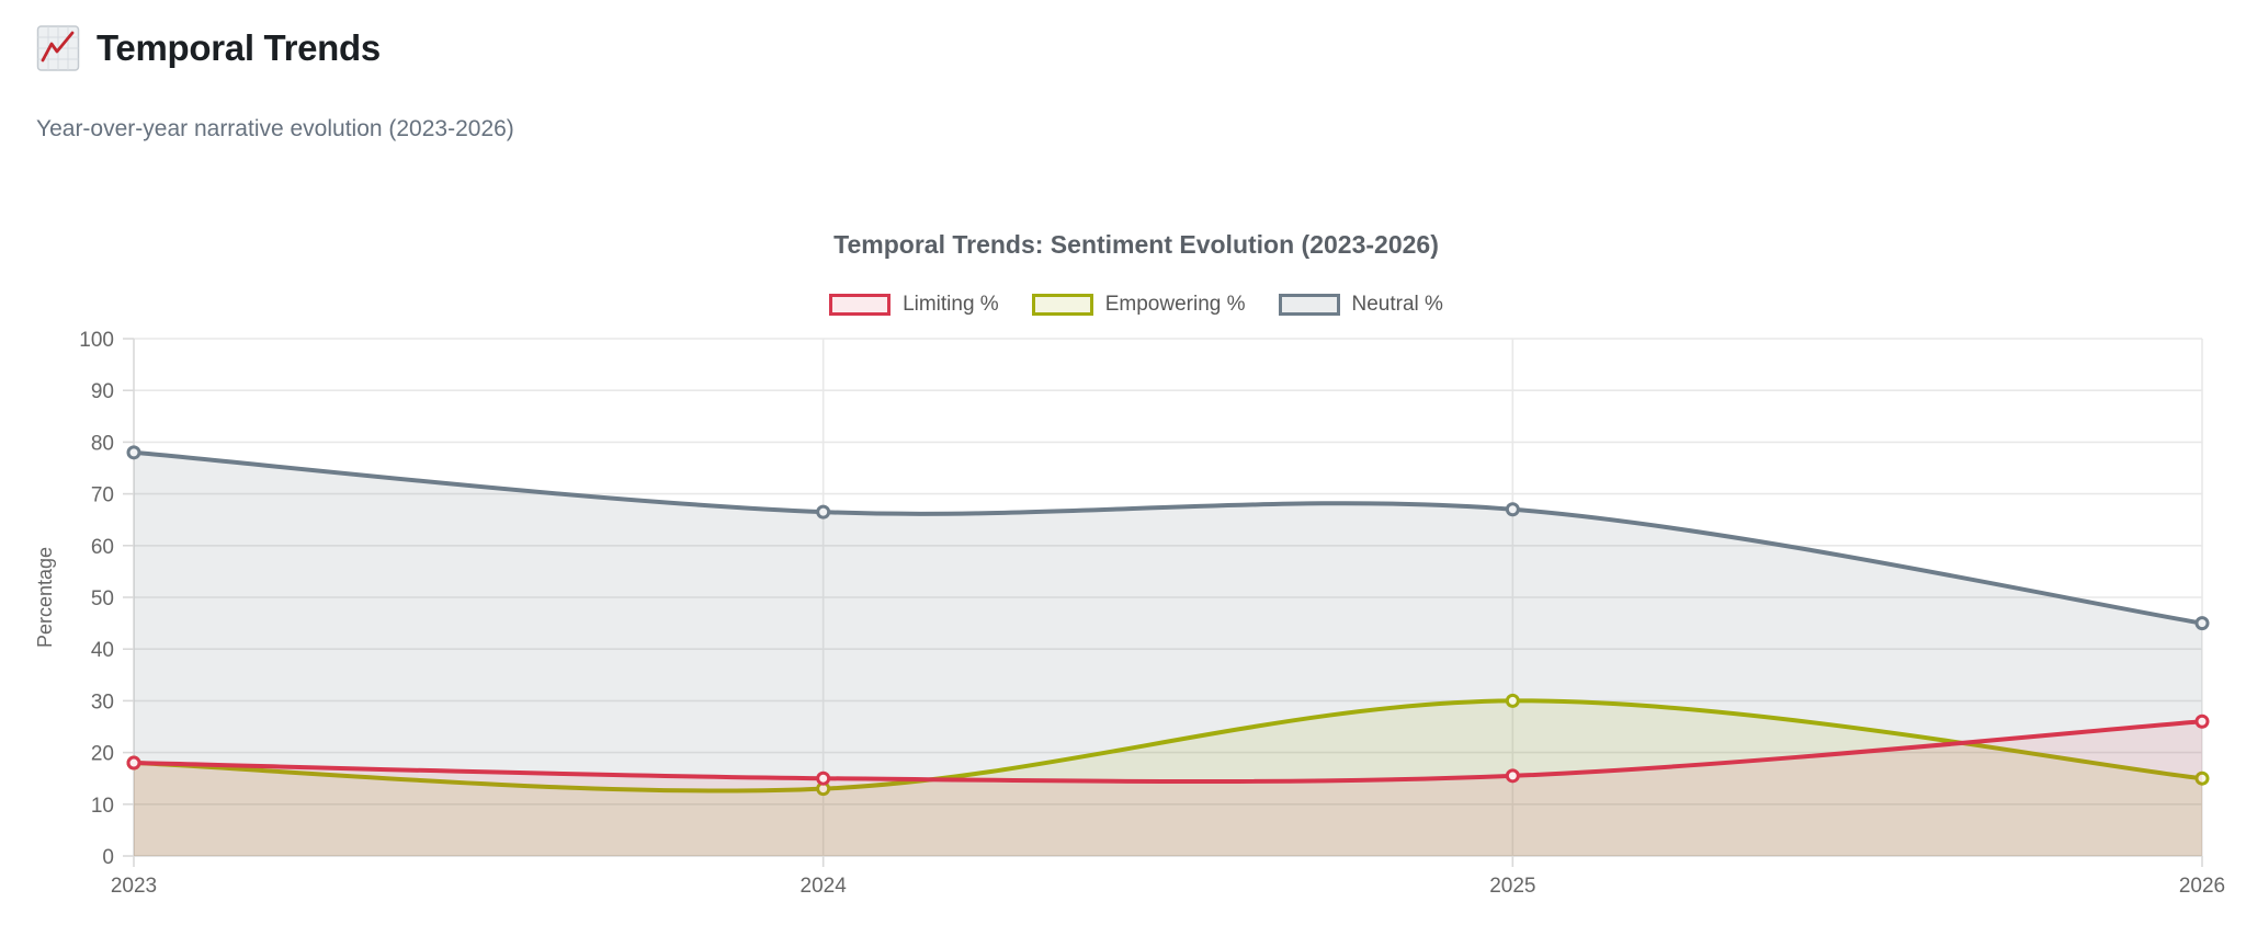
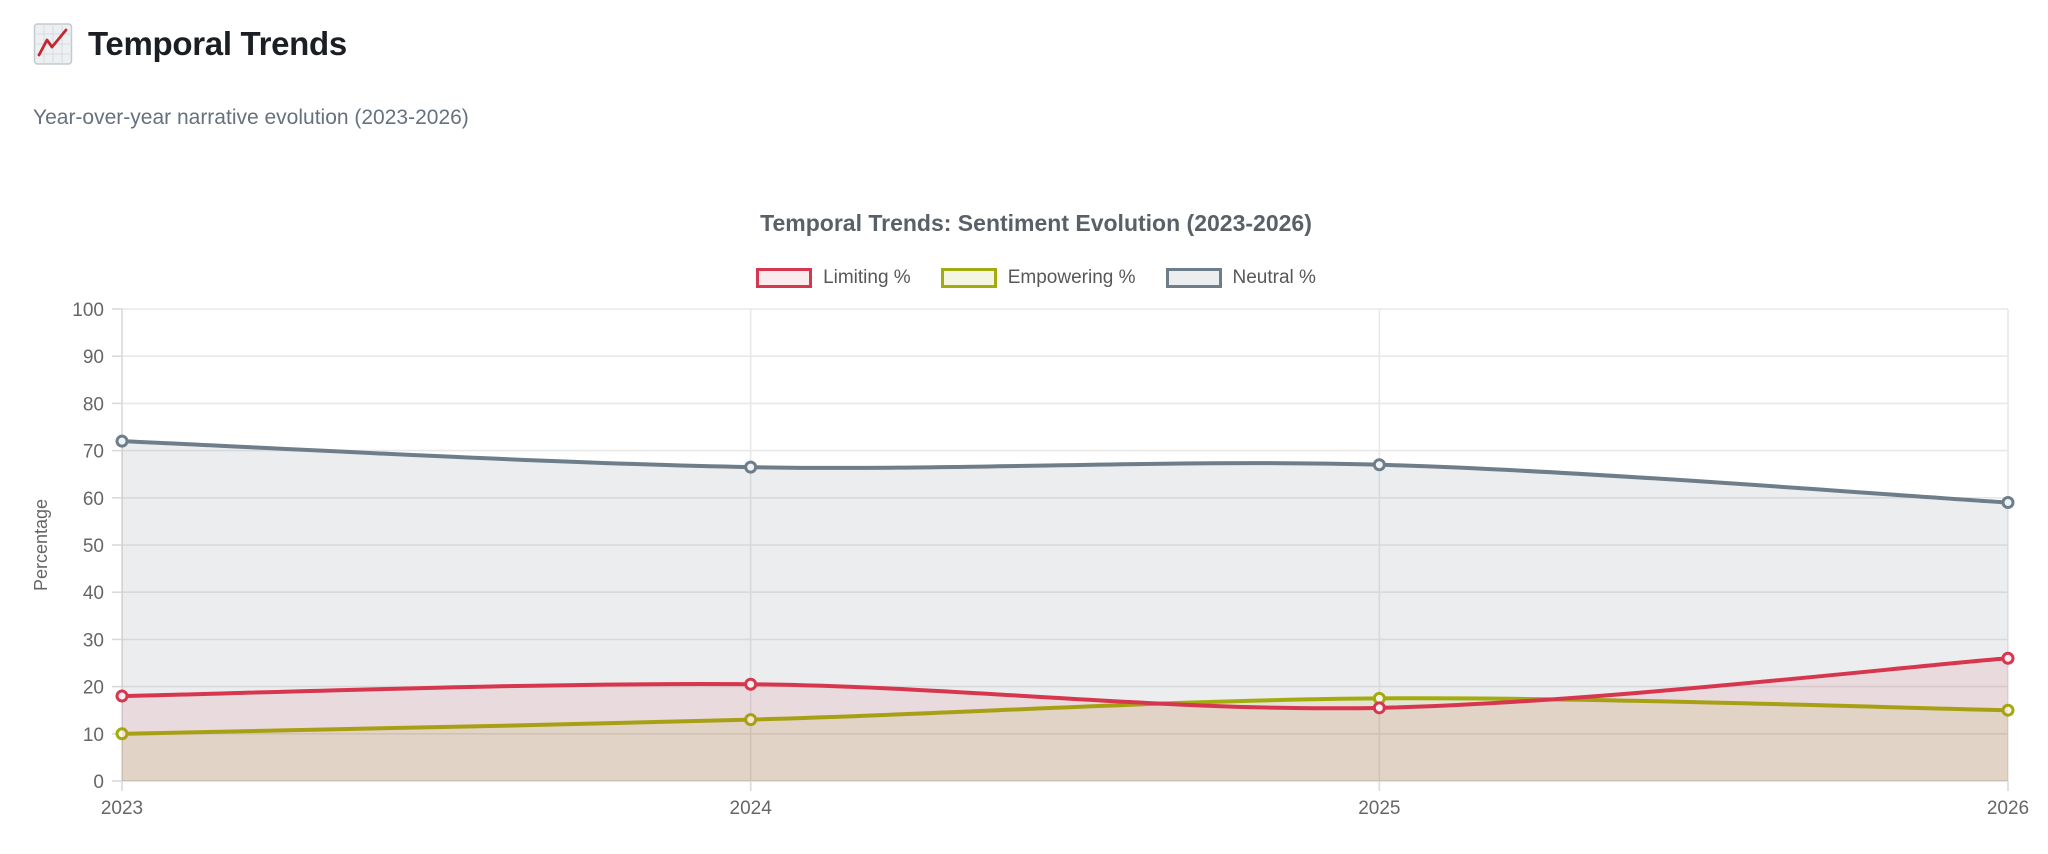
Empowering %/2023: 18 -> 10
Neutral %/2023: 78 -> 72
Limiting %/2024: 15 -> 20
Empowering %/2025: 30 -> 18
Neutral %/2026: 45 -> 59
